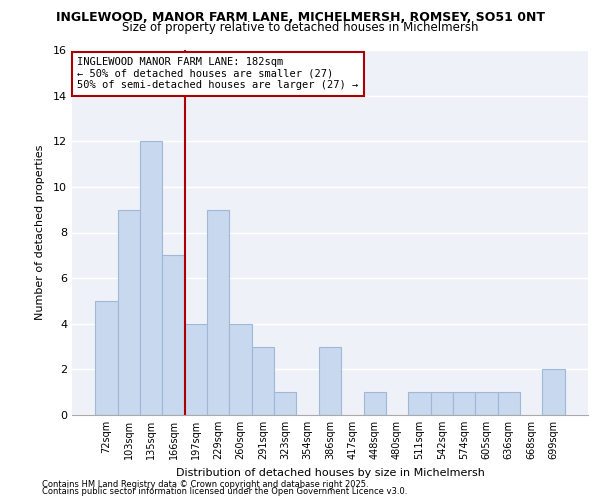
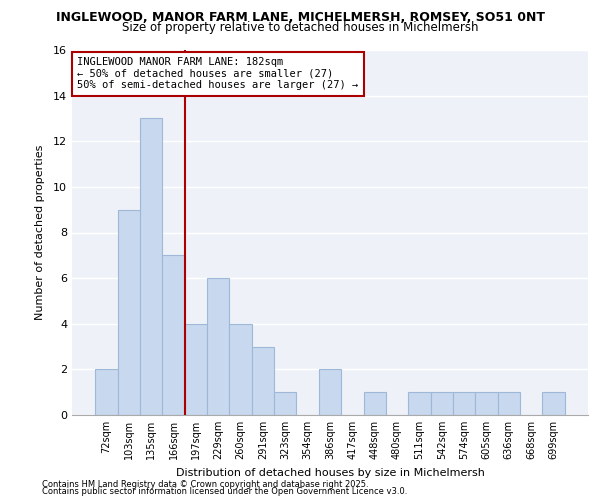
72sqm: 5 -> 2
135sqm: 12 -> 13
229sqm: 9 -> 6
386sqm: 3 -> 2
699sqm: 2 -> 1
